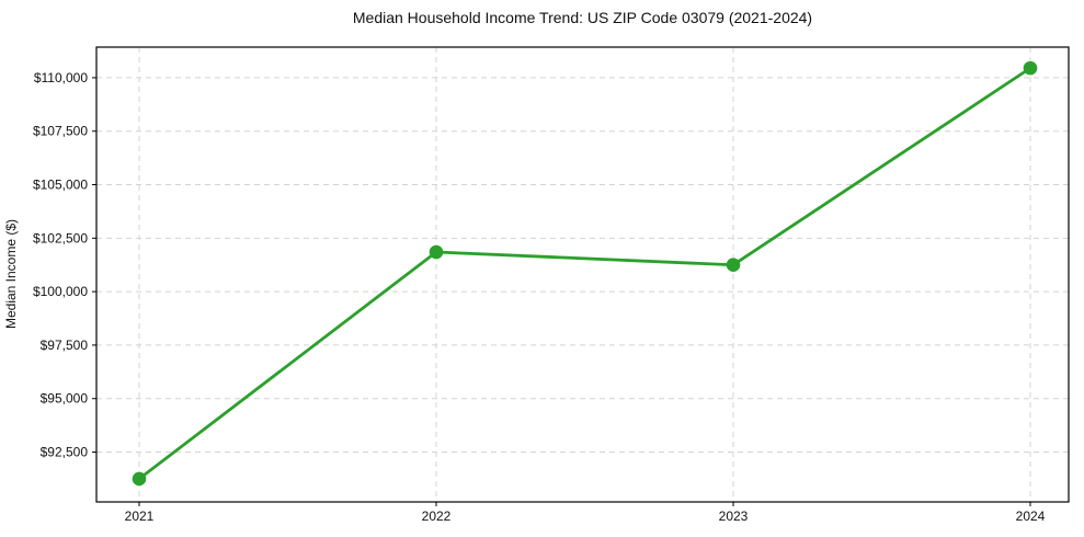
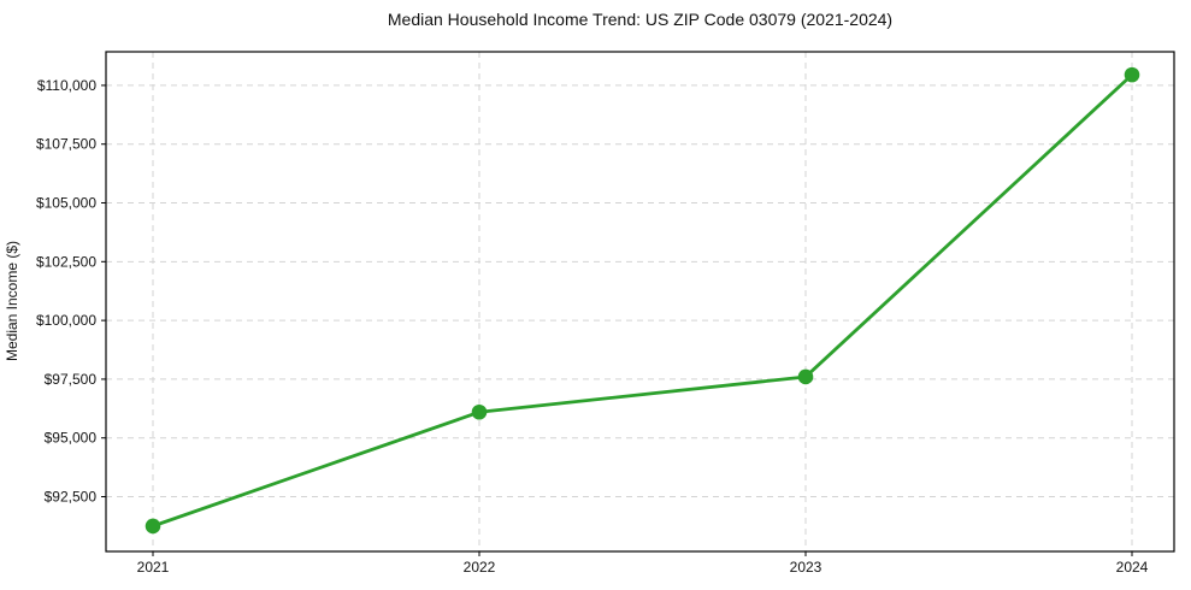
2022: $101800 -> $96100
2023: $101200 -> $97600
